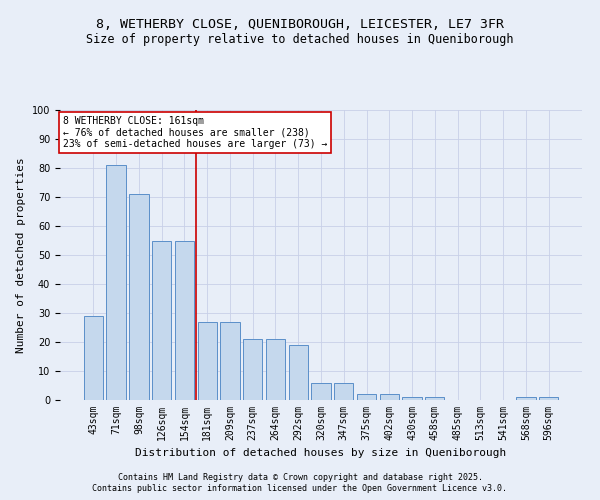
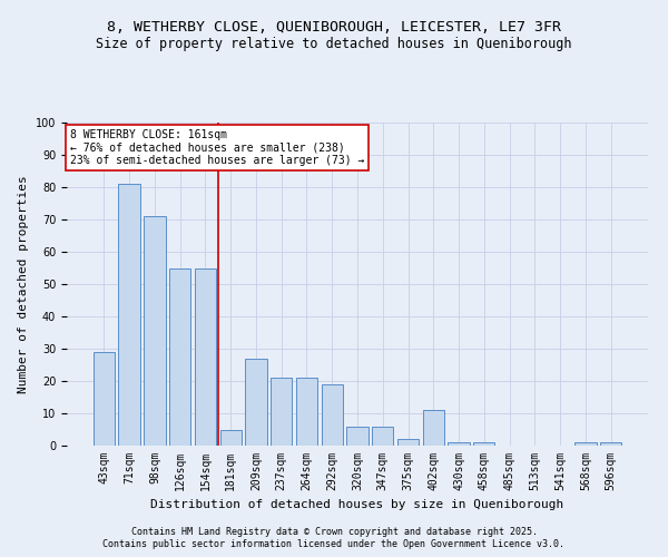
181sqm: 27 -> 5
402sqm: 2 -> 11
